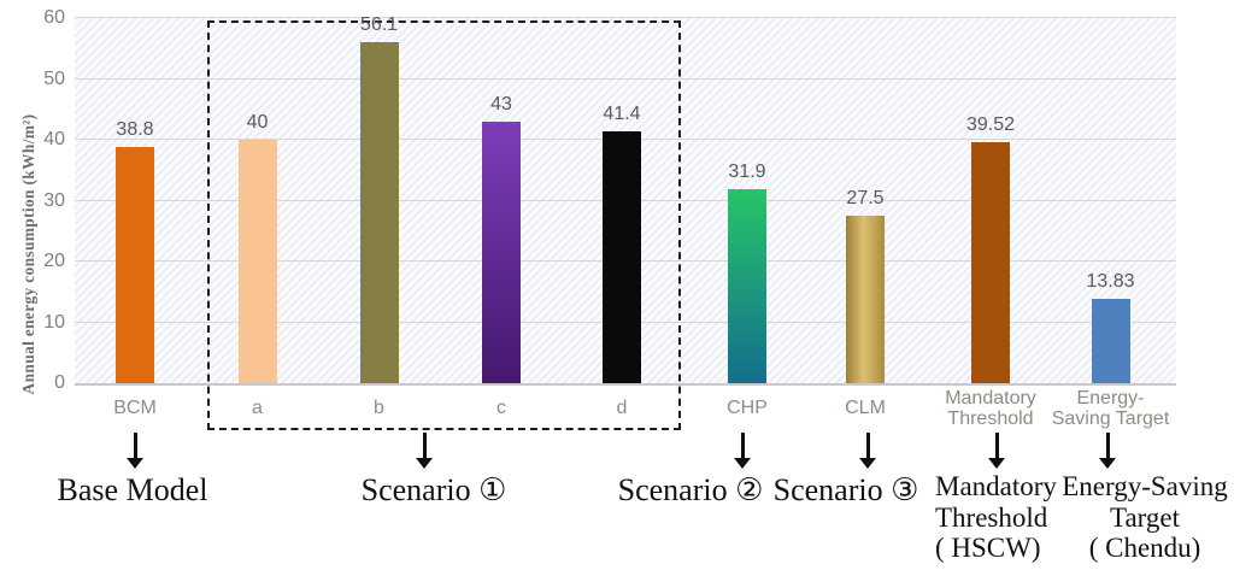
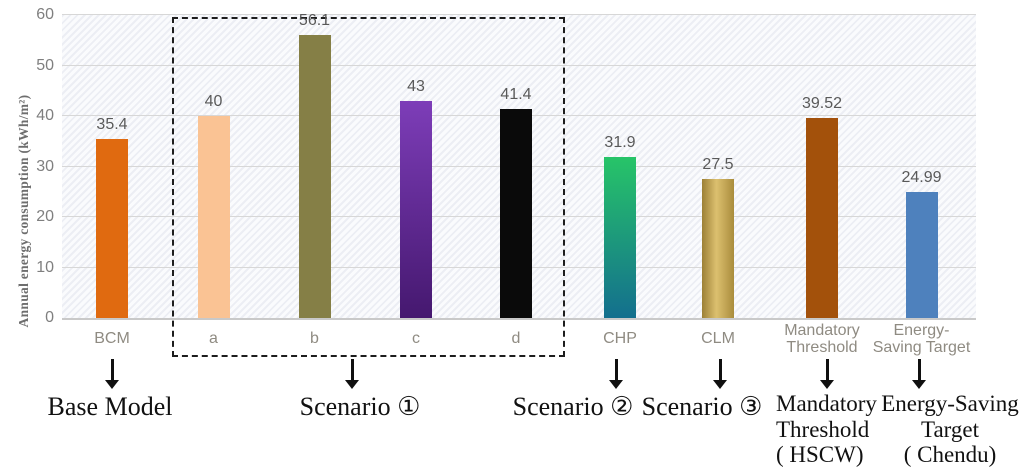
BCM: 38.8 -> 35.4
Energy-Saving Target: 13.83 -> 24.99
